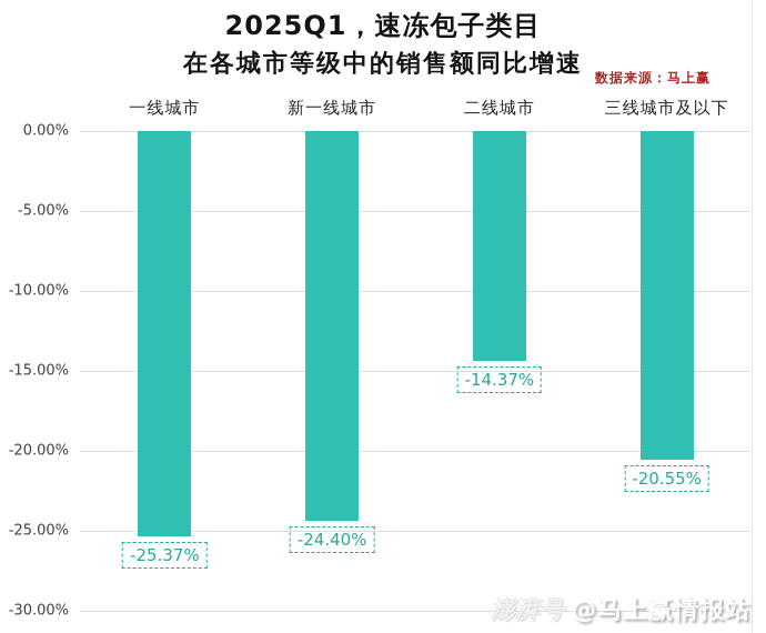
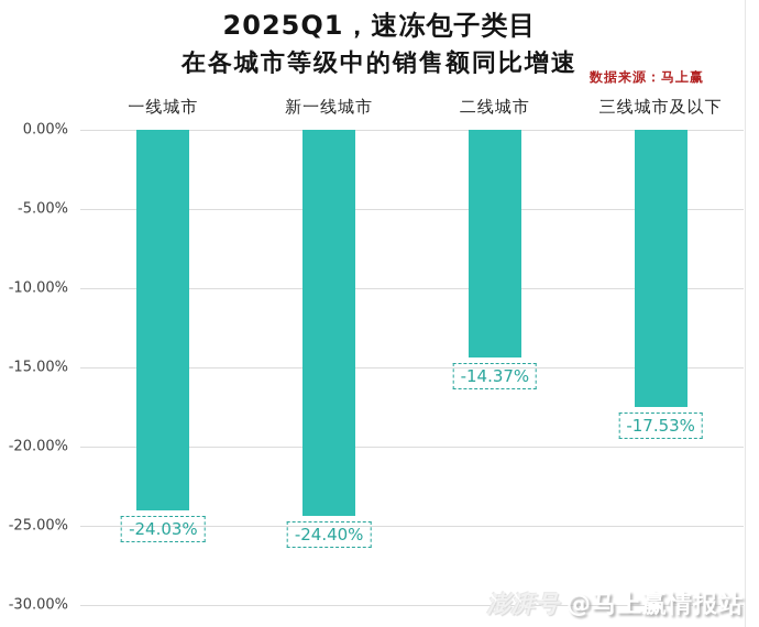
一线城市: -25.37% -> -24.03%
三线城市及以下: -20.55% -> -17.53%
